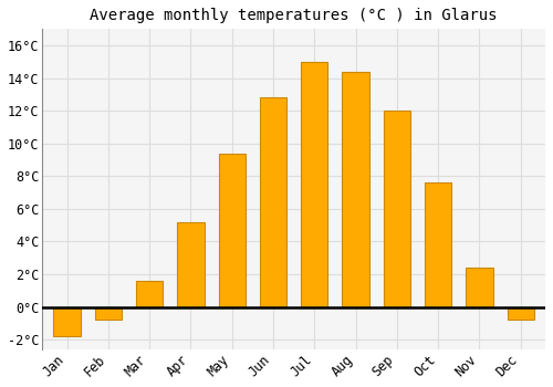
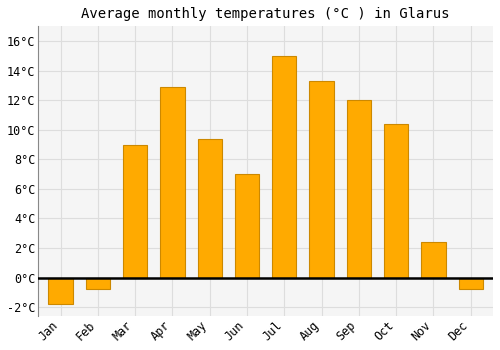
Mar: 1.6°C -> 9.0°C
Apr: 5.2°C -> 12.9°C
Jun: 12.8°C -> 7.0°C
Aug: 14.4°C -> 13.3°C
Oct: 7.6°C -> 10.4°C
